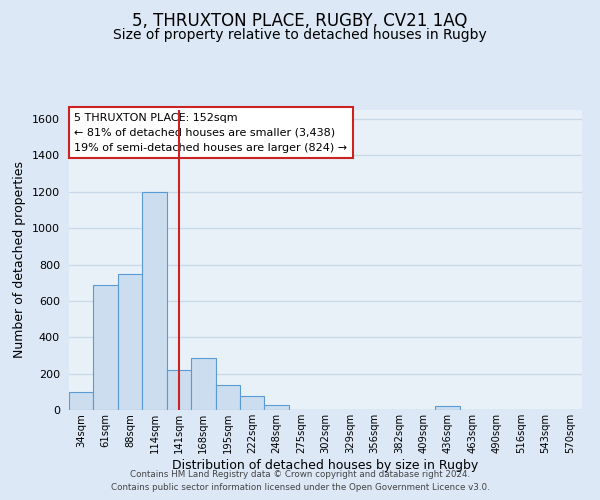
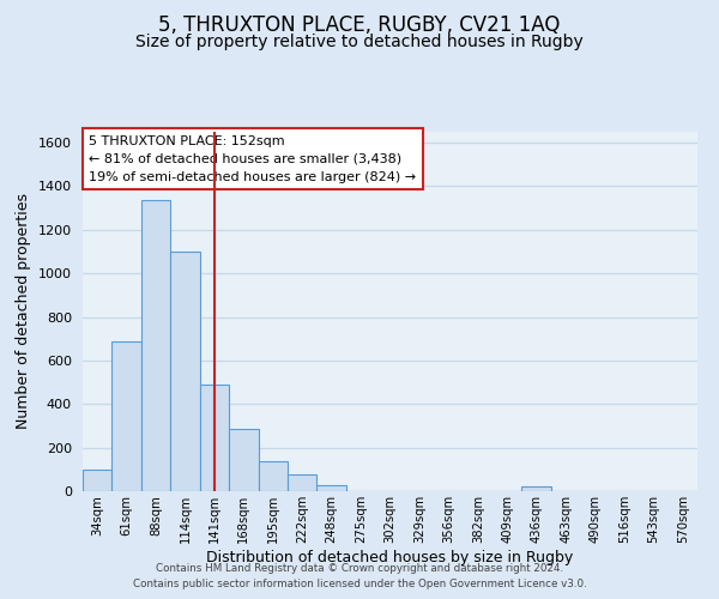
88sqm: 750 -> 1340
114sqm: 1200 -> 1100
141sqm: 220 -> 490
